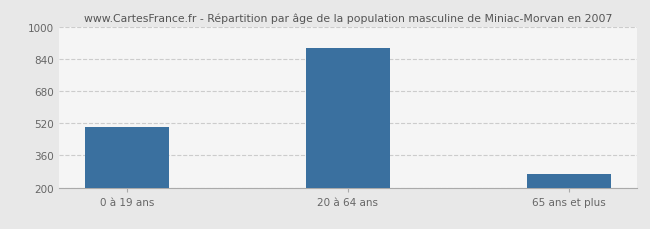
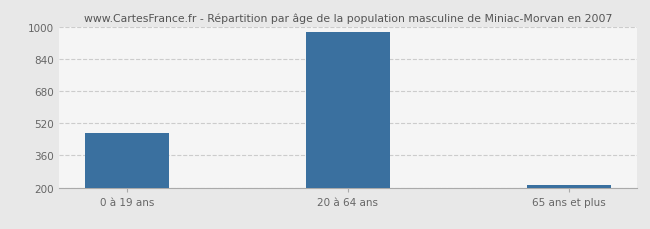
0 à 19 ans: 500 -> 470
20 à 64 ans: 895 -> 975
65 ans et plus: 270 -> 215
